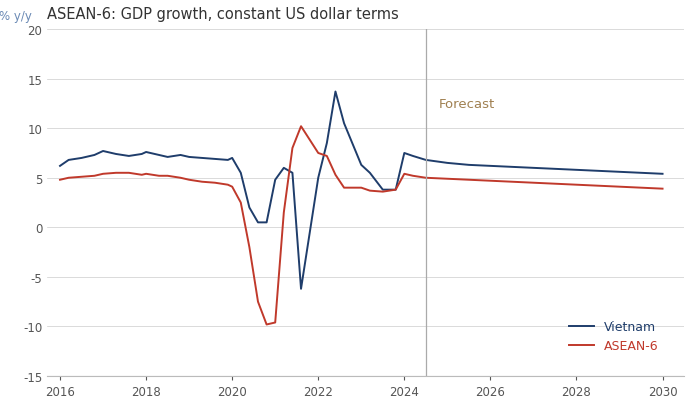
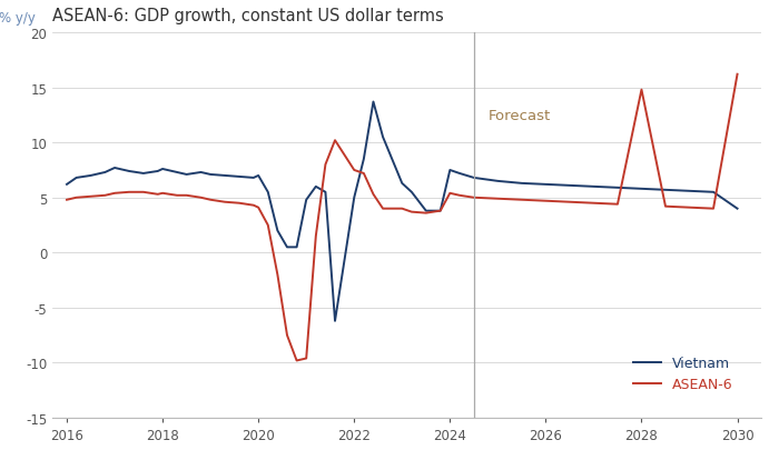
ASEAN-6/2028: 4.3 -> 14.8
Vietnam/2030: 5.4 -> 4.0
ASEAN-6/2030: 3.9 -> 16.2
